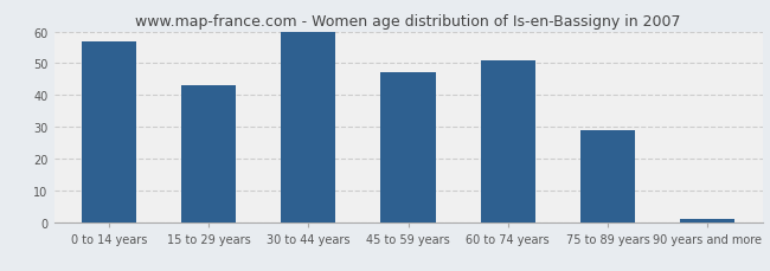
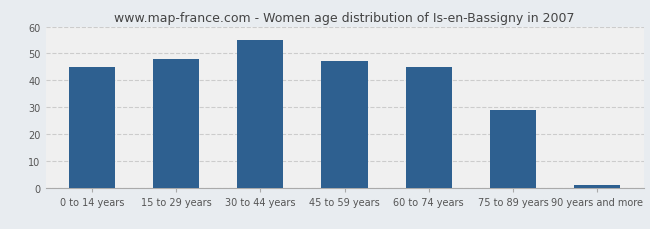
0 to 14 years: 57 -> 45
15 to 29 years: 43 -> 48
30 to 44 years: 60 -> 55
60 to 74 years: 51 -> 45
